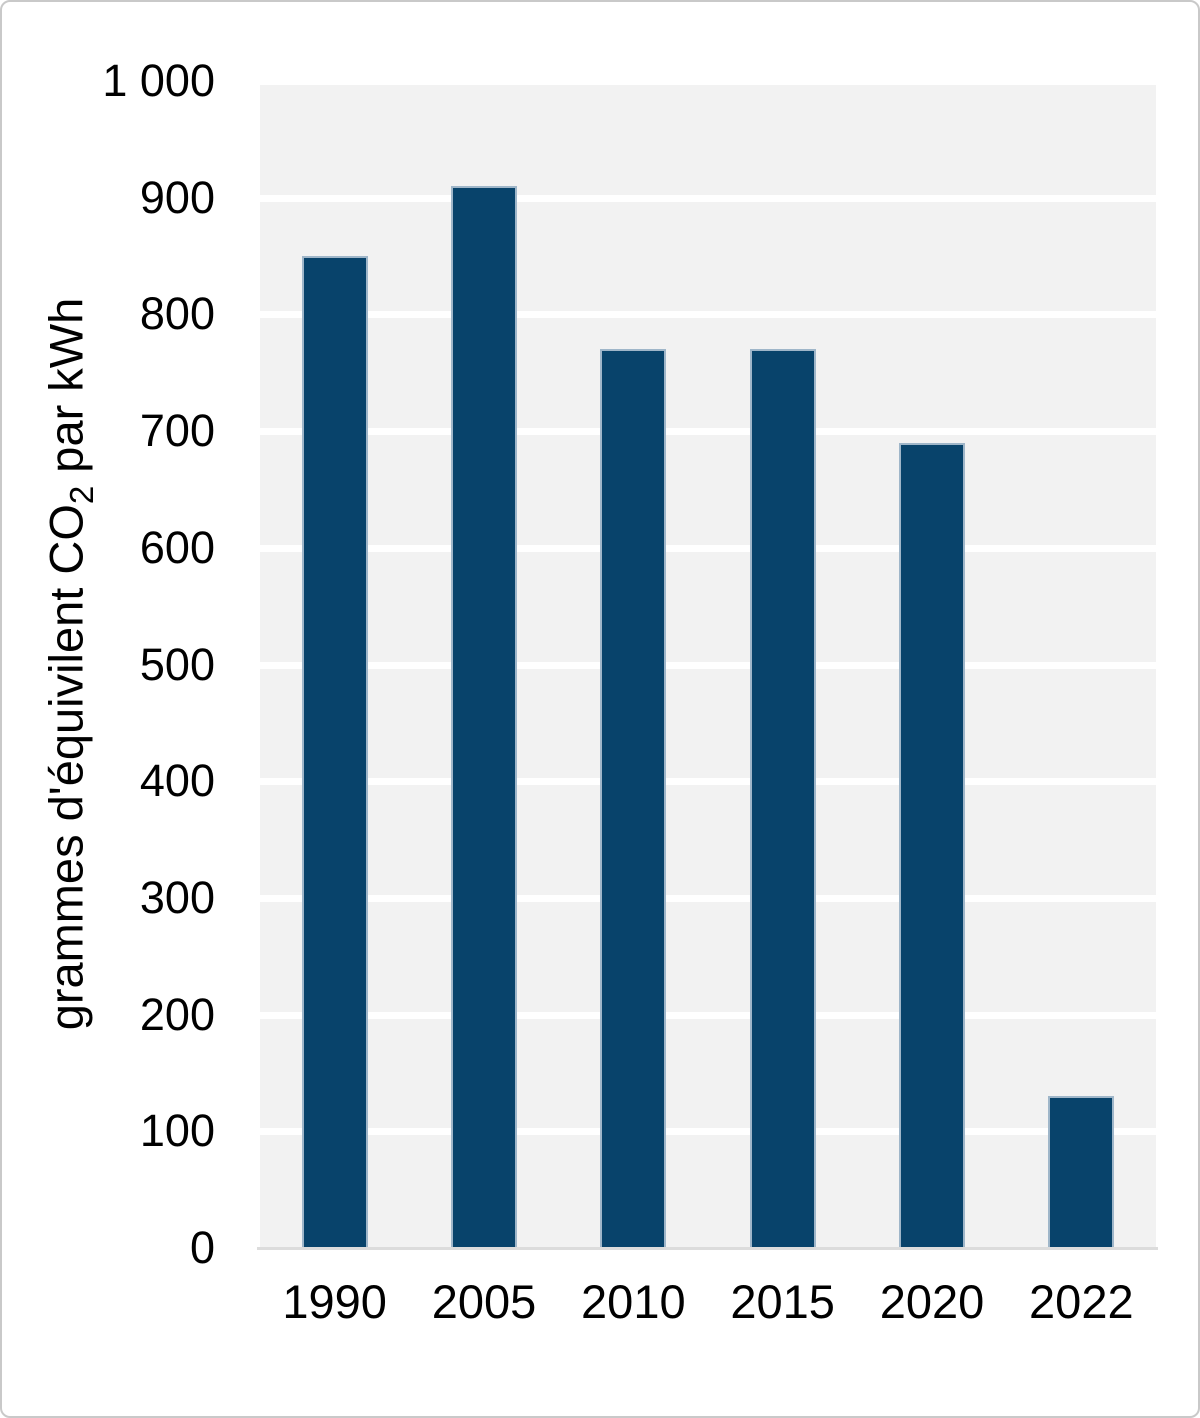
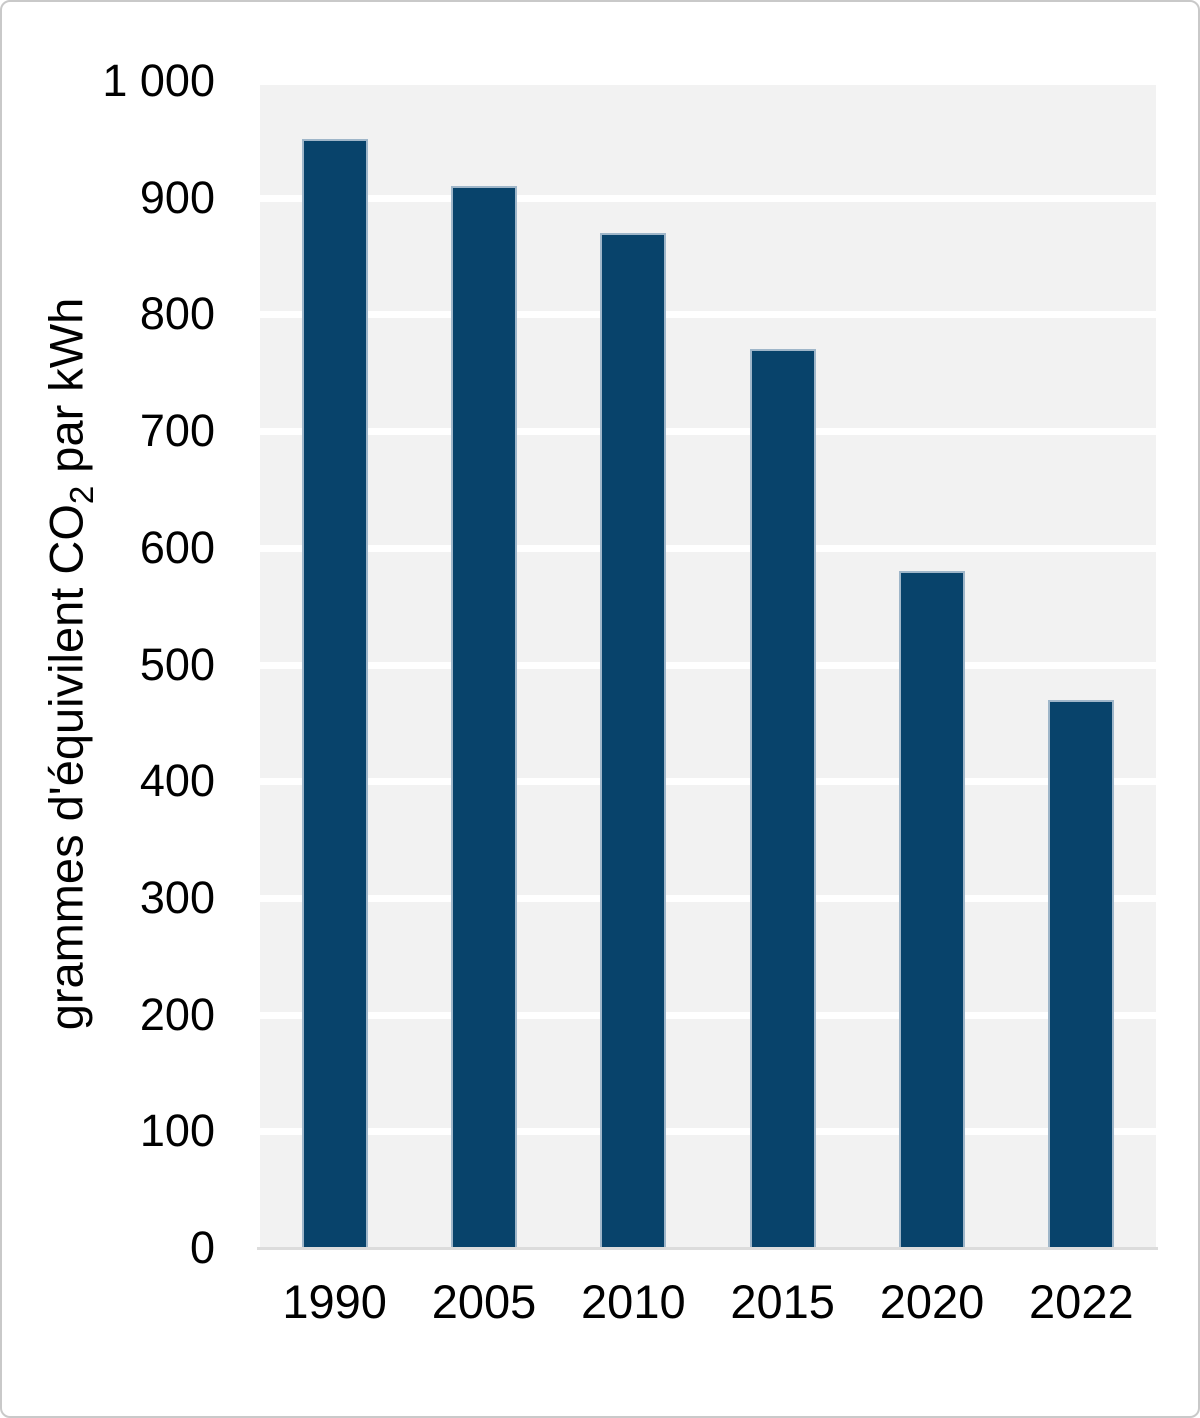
1990: 850 -> 950
2010: 770 -> 870
2020: 690 -> 580
2022: 130 -> 470
